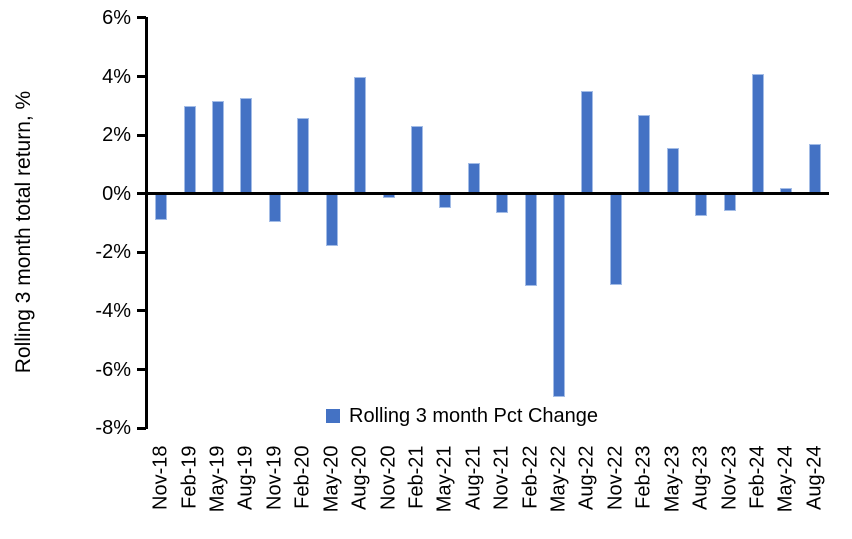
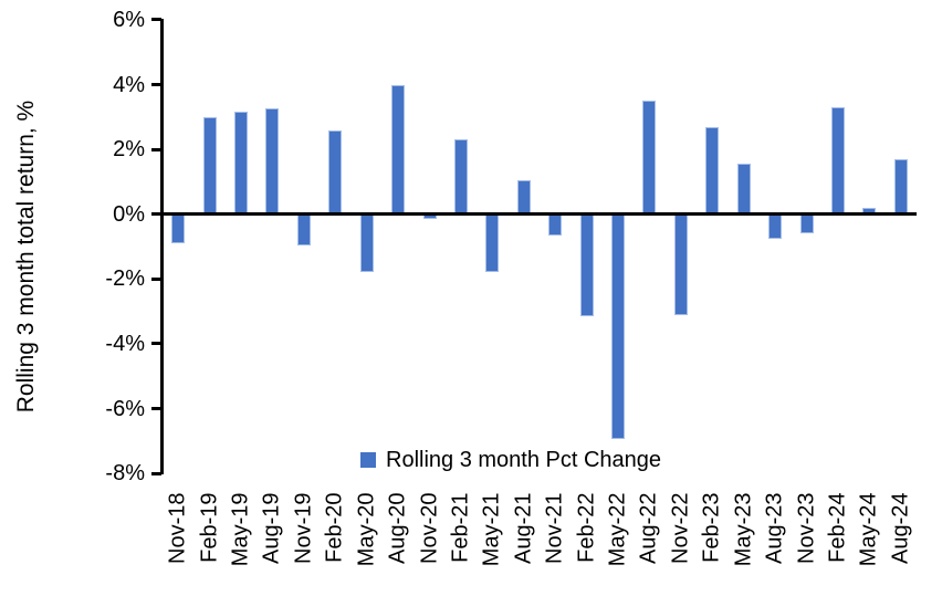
May-21: -0.5% -> -1.8%
Feb-24: 4.1% -> 3.3%
